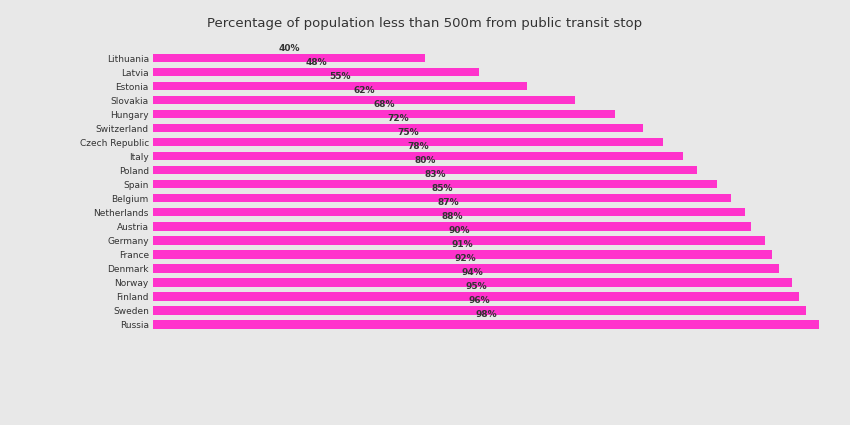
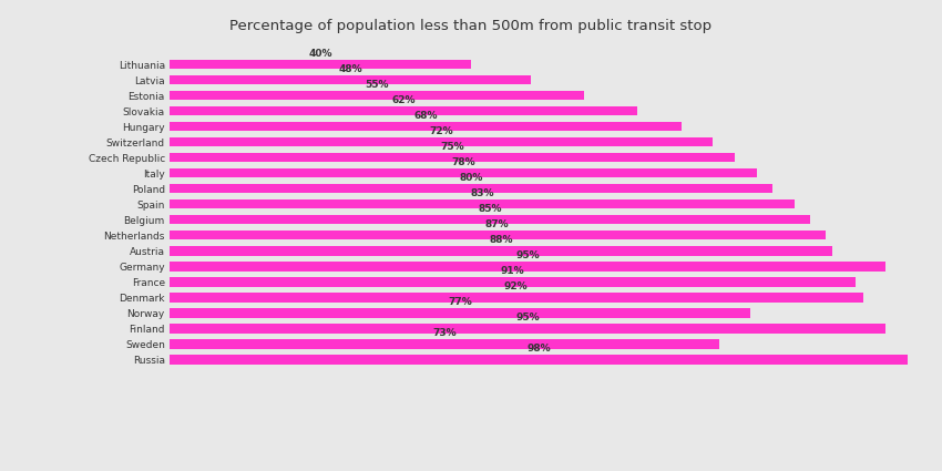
Germany: 90% -> 95%
Norway: 94% -> 77%
Sweden: 96% -> 73%
